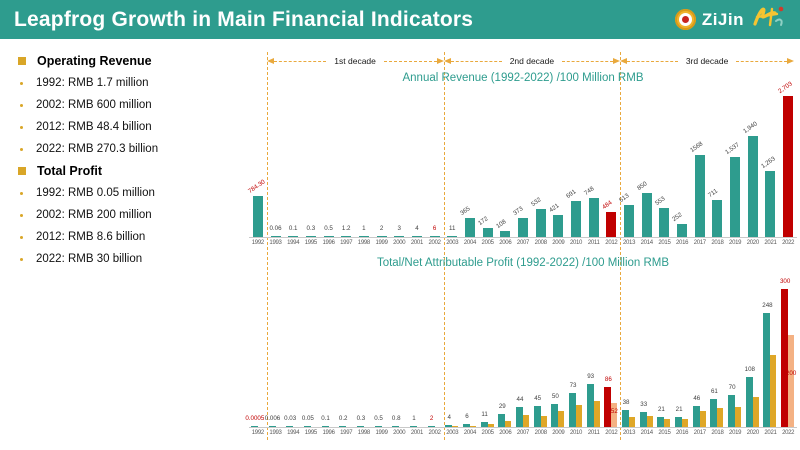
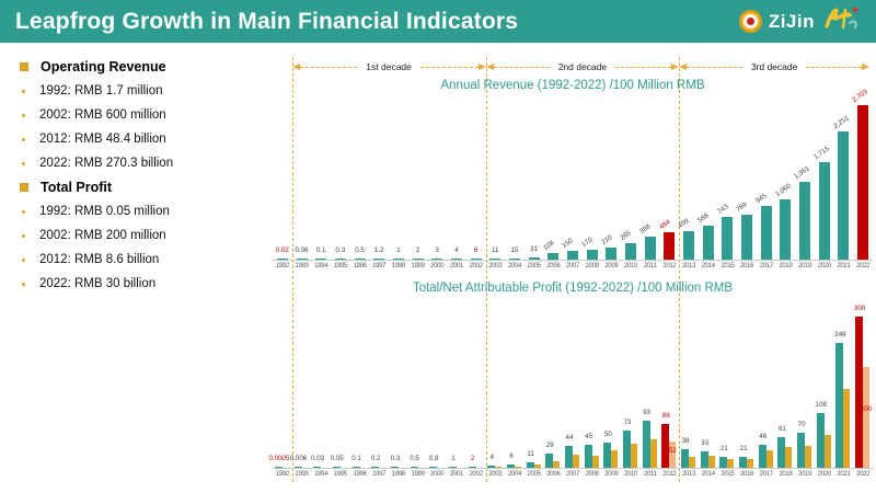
Annual Revenue (1992-2022) /100 Million RMB/1992: 784.30 -> 0.02
Annual Revenue (1992-2022) /100 Million RMB/2004: 365 -> 15
Annual Revenue (1992-2022) /100 Million RMB/2005: 172 -> 31
Annual Revenue (1992-2022) /100 Million RMB/2007: 373 -> 150
Annual Revenue (1992-2022) /100 Million RMB/2008: 532 -> 170
Annual Revenue (1992-2022) /100 Million RMB/2009: 421 -> 210
Annual Revenue (1992-2022) /100 Million RMB/2010: 691 -> 285
Annual Revenue (1992-2022) /100 Million RMB/2011: 748 -> 398
Annual Revenue (1992-2022) /100 Million RMB/2013: 613 -> 499
Annual Revenue (1992-2022) /100 Million RMB/2014: 850 -> 588
Annual Revenue (1992-2022) /100 Million RMB/2015: 553 -> 743
Annual Revenue (1992-2022) /100 Million RMB/2016: 252 -> 789
Annual Revenue (1992-2022) /100 Million RMB/2017: 1568 -> 945
Annual Revenue (1992-2022) /100 Million RMB/2018: 711 -> 1,060
Annual Revenue (1992-2022) /100 Million RMB/2019: 1,537 -> 1,361
Annual Revenue (1992-2022) /100 Million RMB/2020: 1,940 -> 1,715
Annual Revenue (1992-2022) /100 Million RMB/2021: 1,263 -> 2,251
